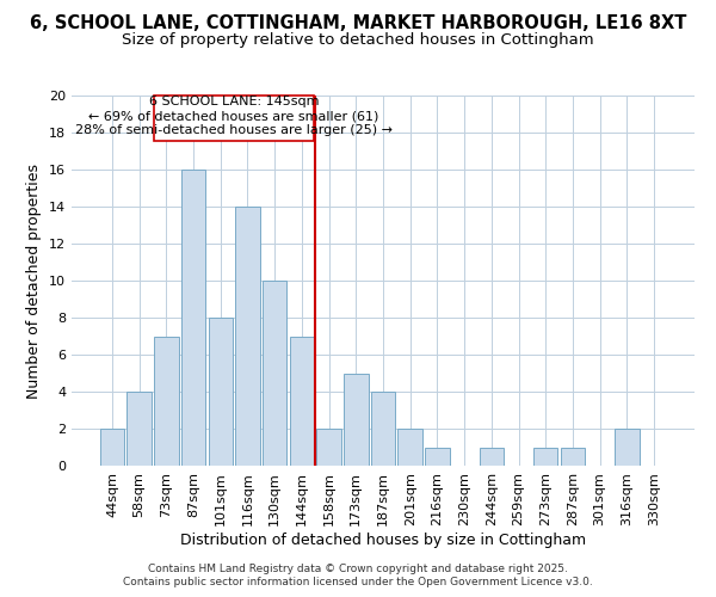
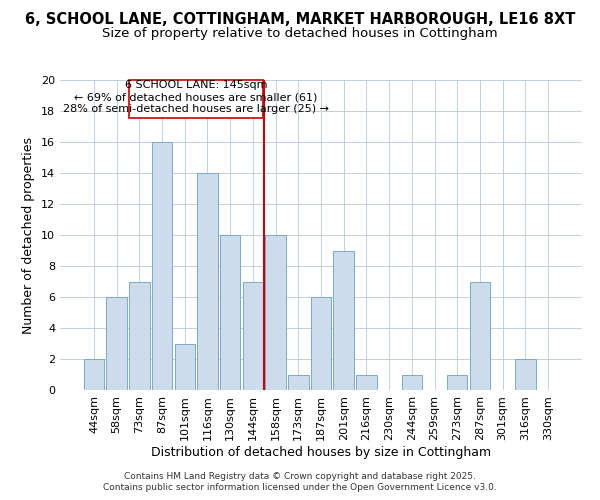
58sqm: 4 -> 6
101sqm: 8 -> 3
158sqm: 2 -> 10
173sqm: 5 -> 1
187sqm: 4 -> 6
201sqm: 2 -> 9
287sqm: 1 -> 7
